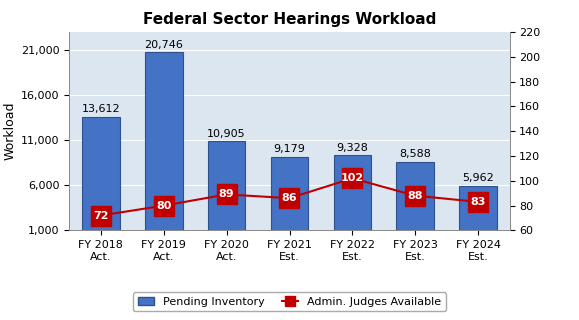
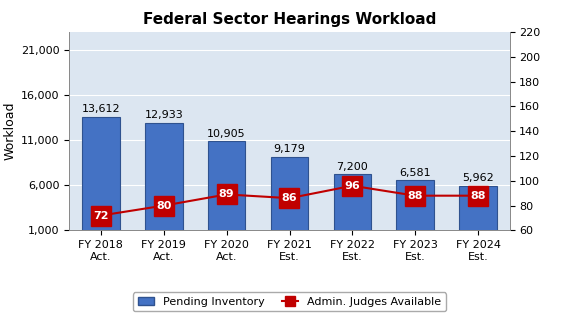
Pending Inventory/FY 2019 Act.: 20,746 -> 12,933
Pending Inventory/FY 2022 Est.: 9,328 -> 7,200
Admin. Judges Available/FY 2022 Est.: 102 -> 96
Pending Inventory/FY 2023 Est.: 8,588 -> 6,581
Admin. Judges Available/FY 2024 Est.: 83 -> 88
